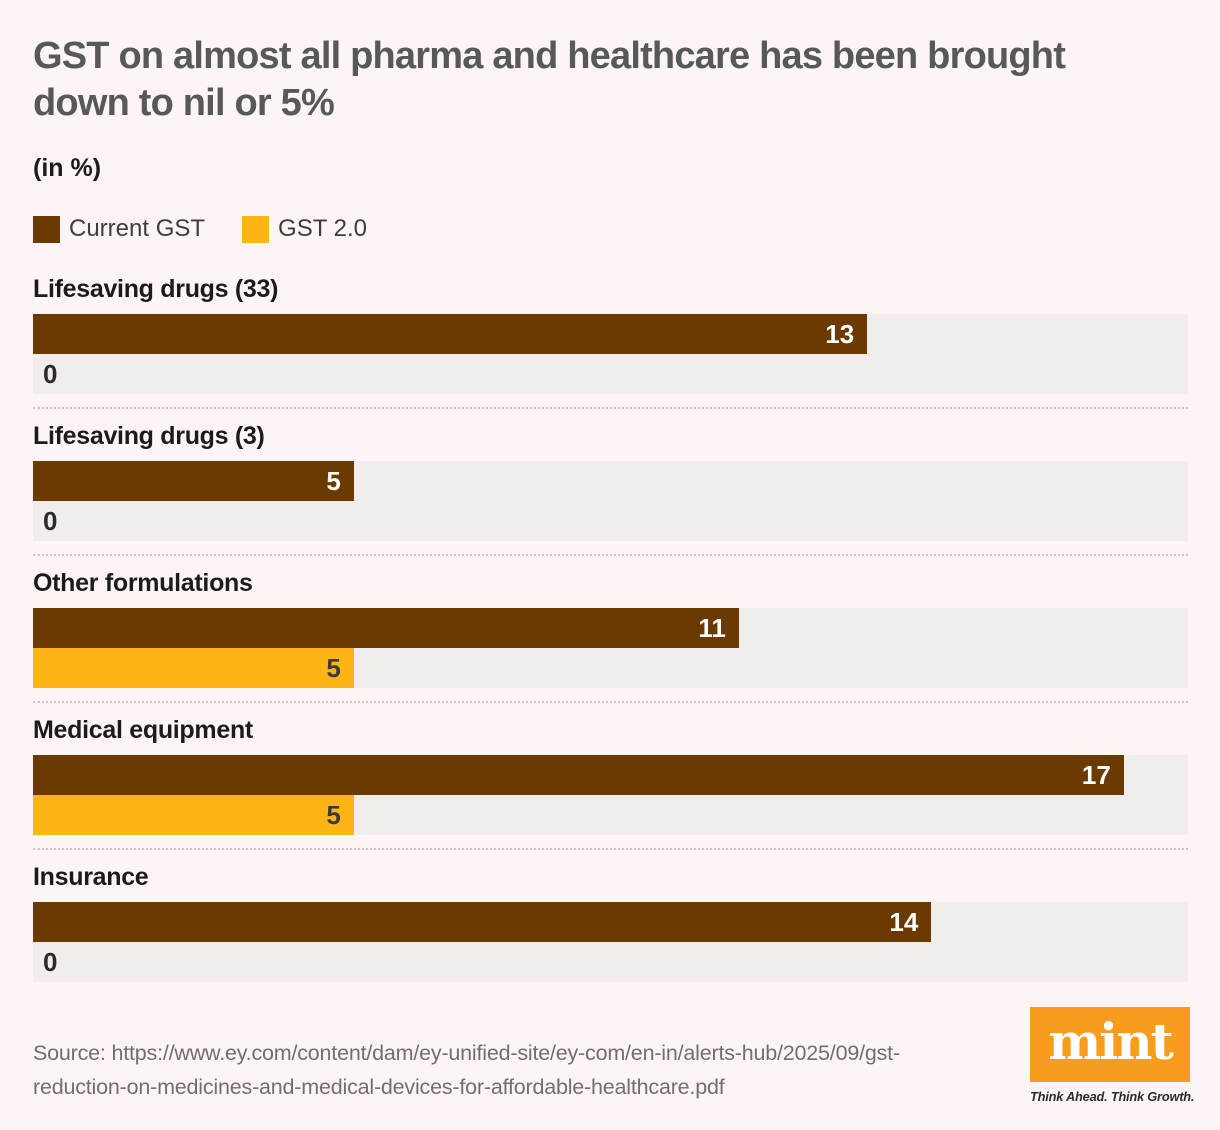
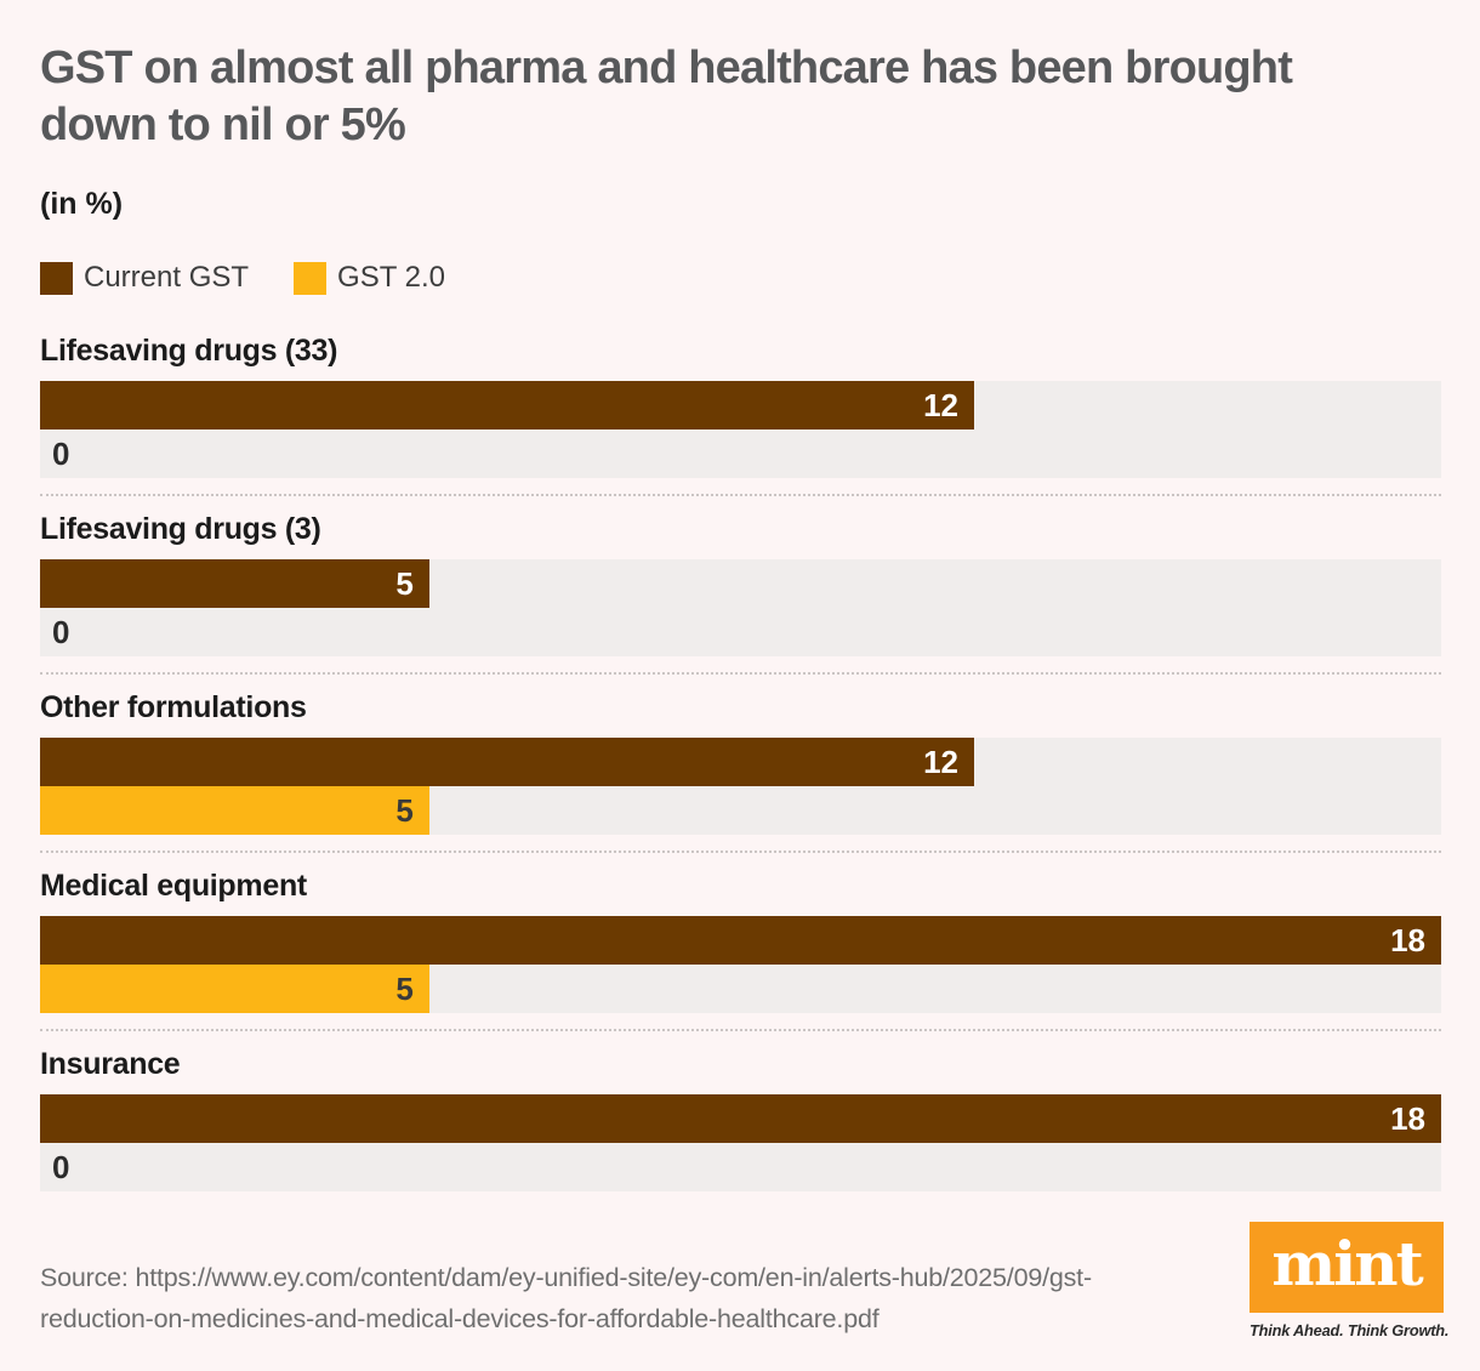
Current GST/Lifesaving drugs (33): 13 -> 12
Current GST/Other formulations: 11 -> 12
Current GST/Medical equipment: 17 -> 18
Current GST/Insurance: 14 -> 18
